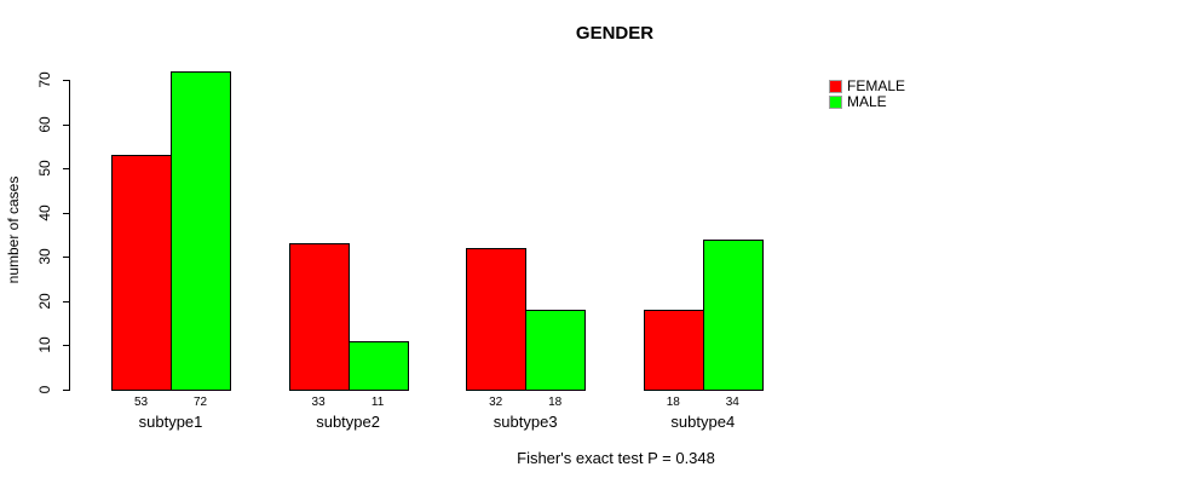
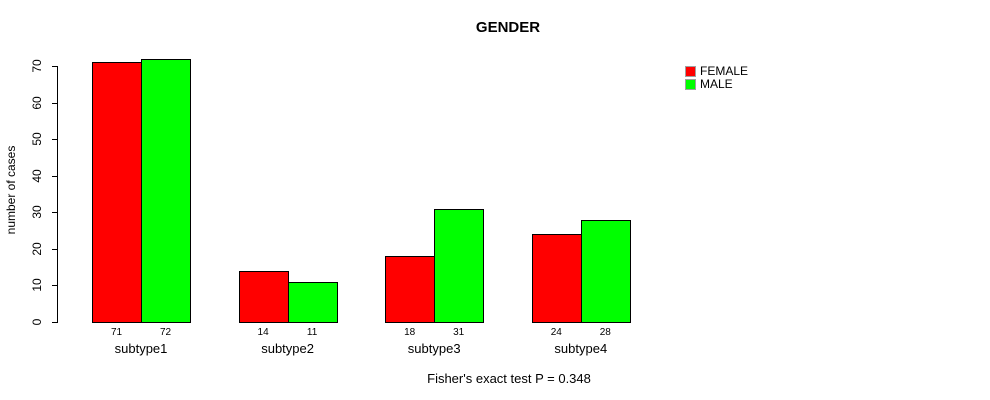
FEMALE/subtype1: 53 -> 71
FEMALE/subtype2: 33 -> 14
FEMALE/subtype3: 32 -> 18
MALE/subtype3: 18 -> 31
FEMALE/subtype4: 18 -> 24
MALE/subtype4: 34 -> 28
